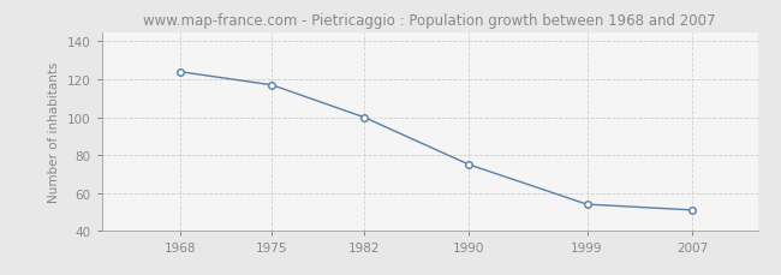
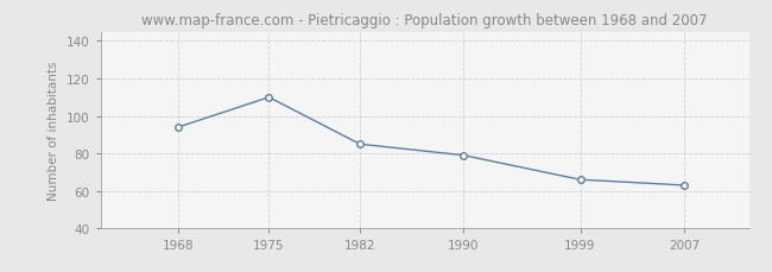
1968: 124 -> 94
1975: 117 -> 110
1982: 100 -> 85
1990: 75 -> 79
1999: 54 -> 66
2007: 51 -> 63
